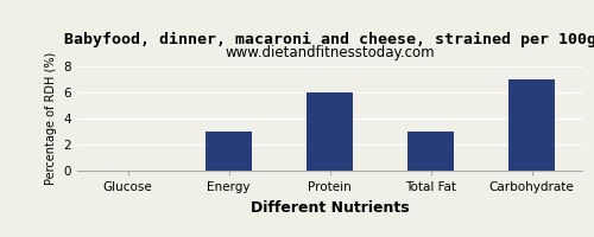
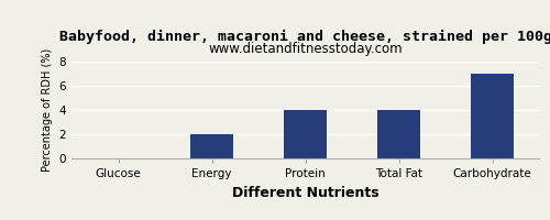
Energy: 3 -> 2
Protein: 6 -> 4
Total Fat: 3 -> 4
